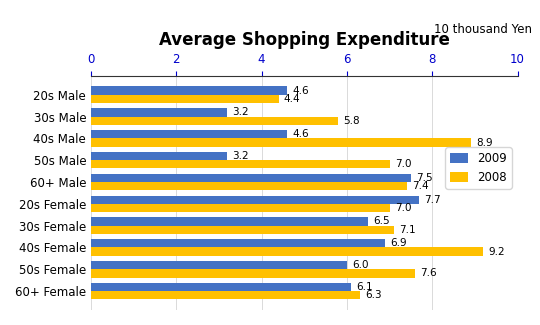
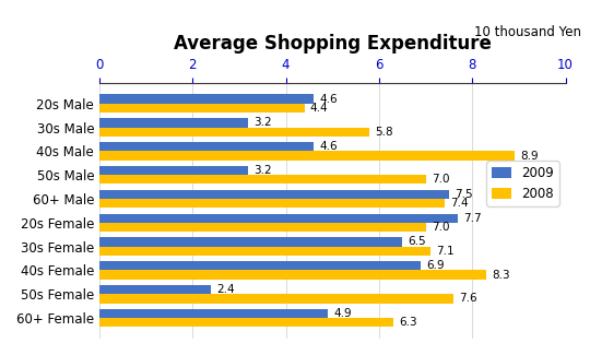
2008/40s Female: 9.2 -> 8.3
2009/50s Female: 6.0 -> 2.4
2009/60+ Female: 6.1 -> 4.9
